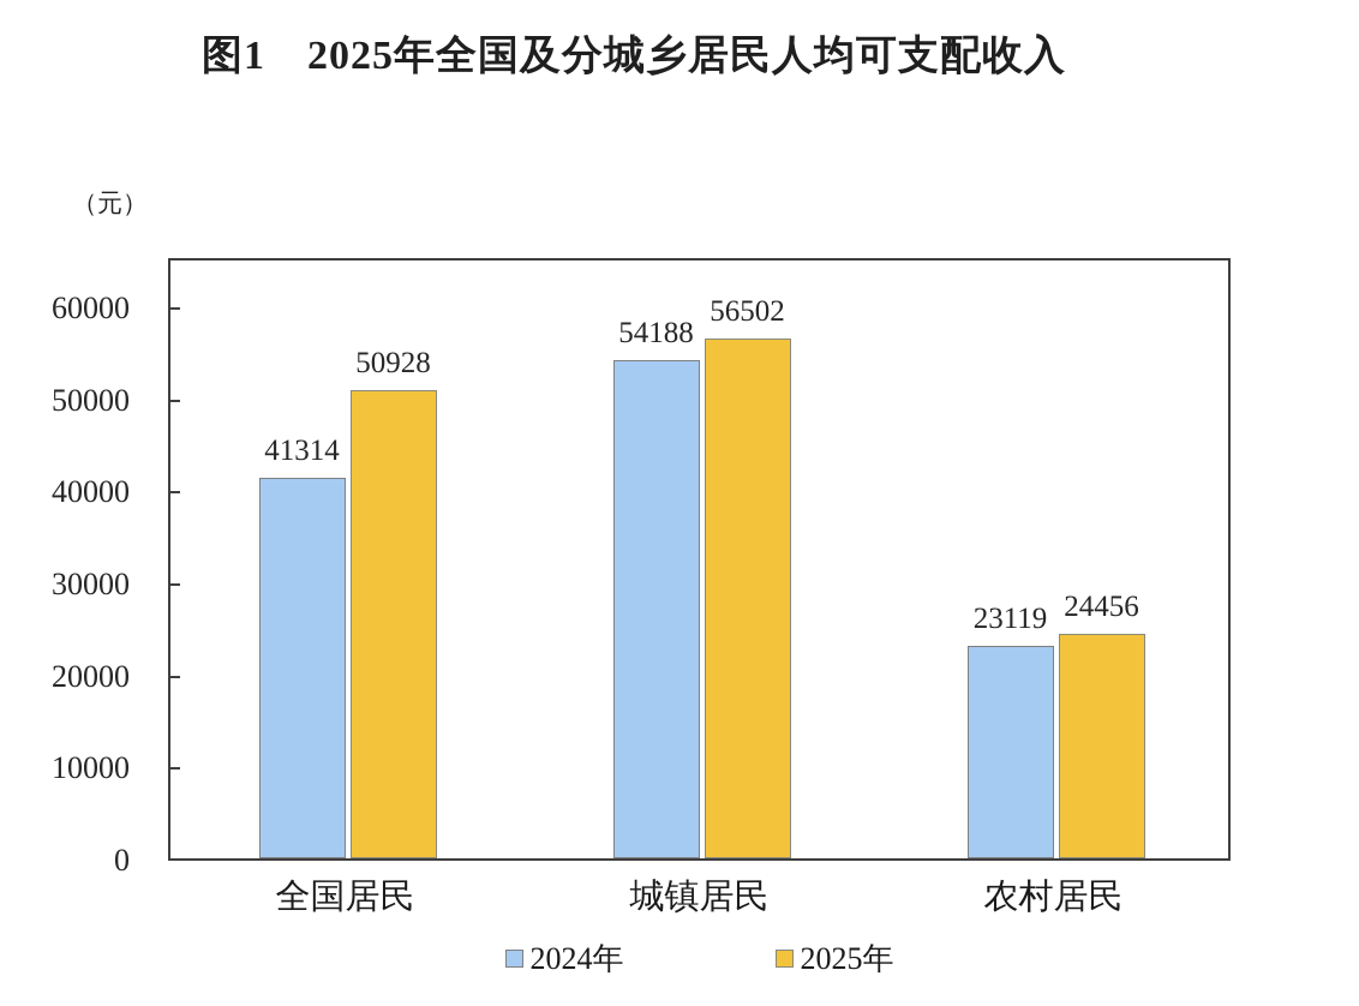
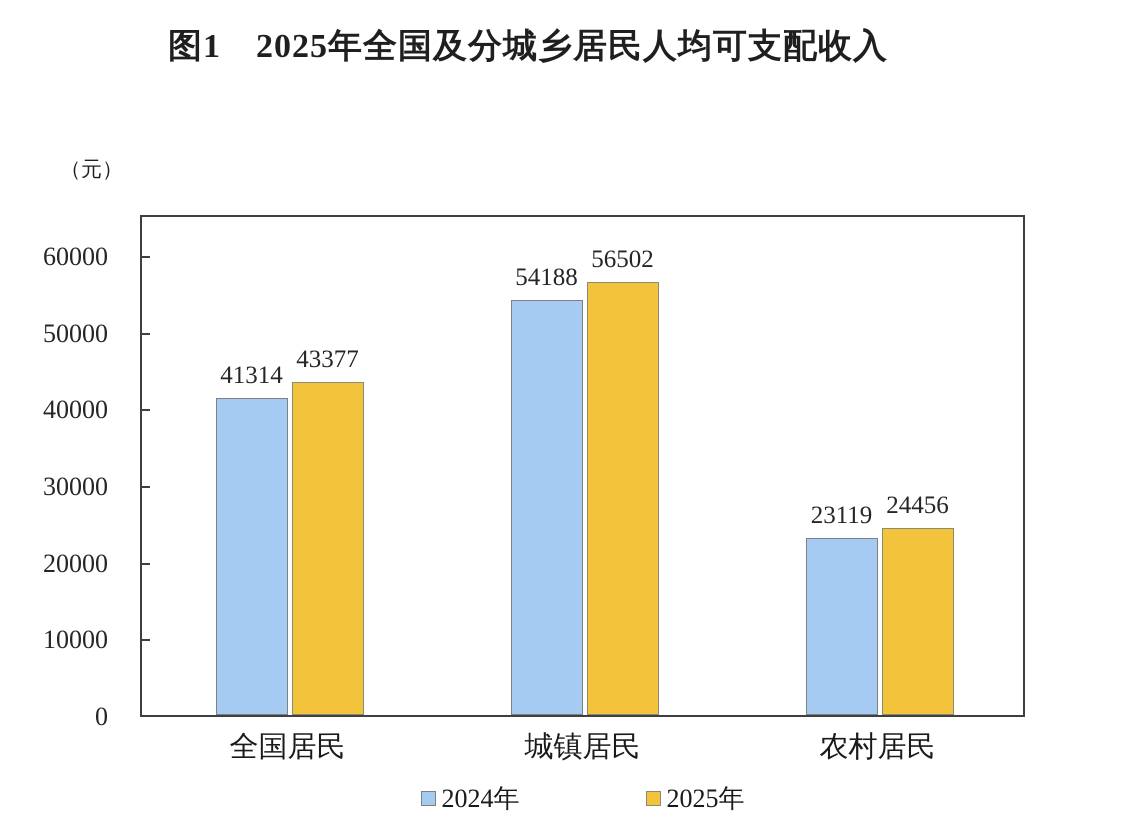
2025年/全国居民: 50928 -> 43377
